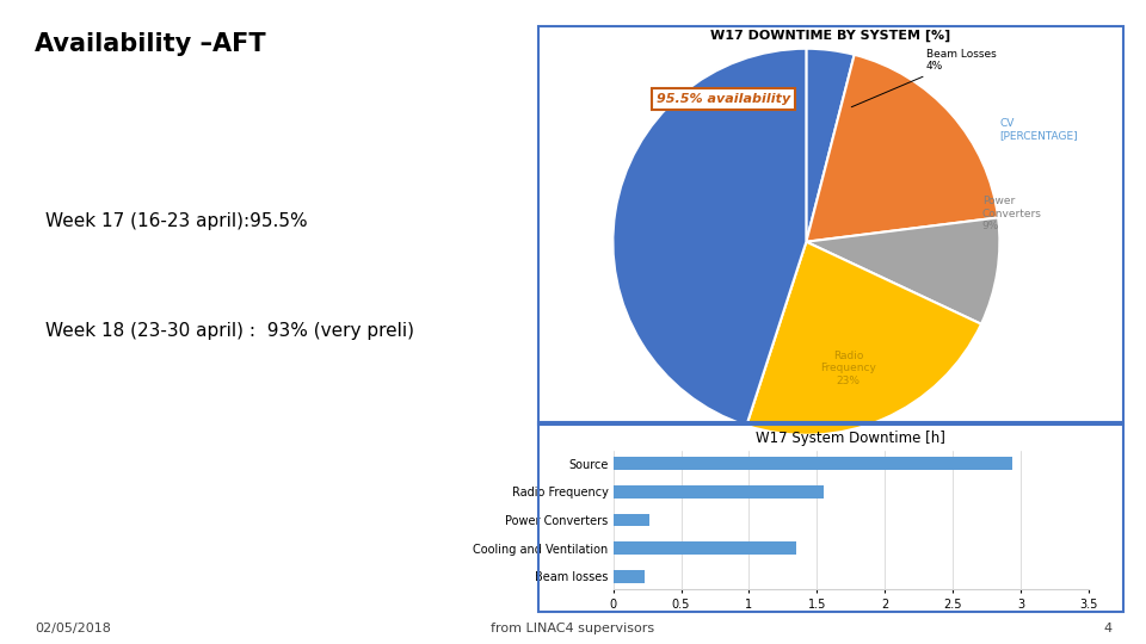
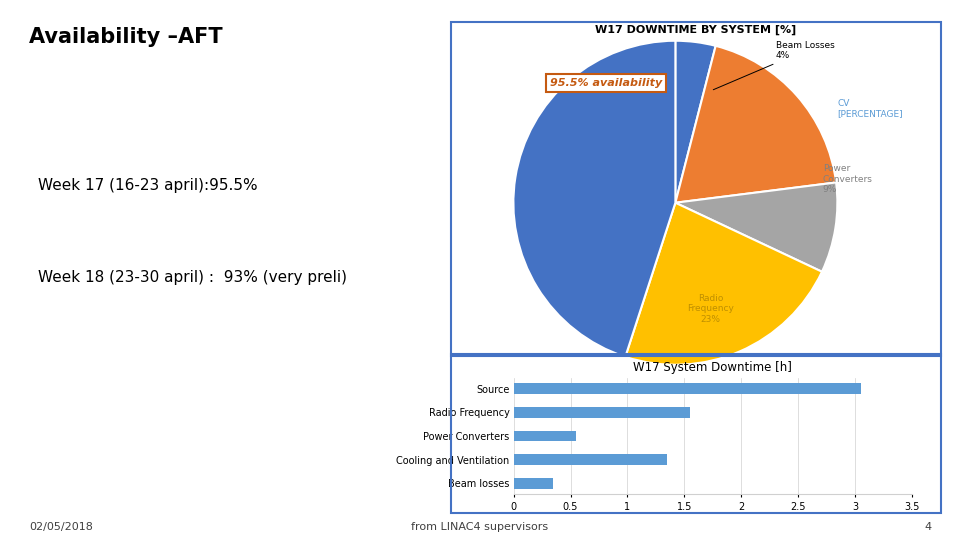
Source: 2.94 -> 3.05
Power Converters: 0.27 -> 0.55
Beam losses: 0.23 -> 0.35
